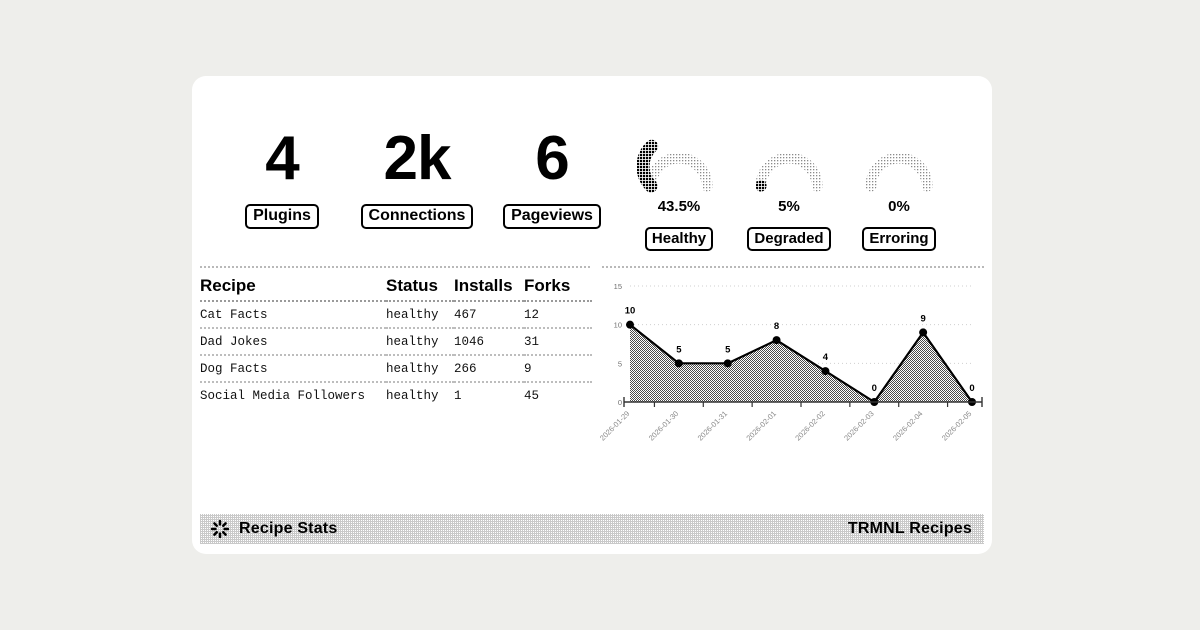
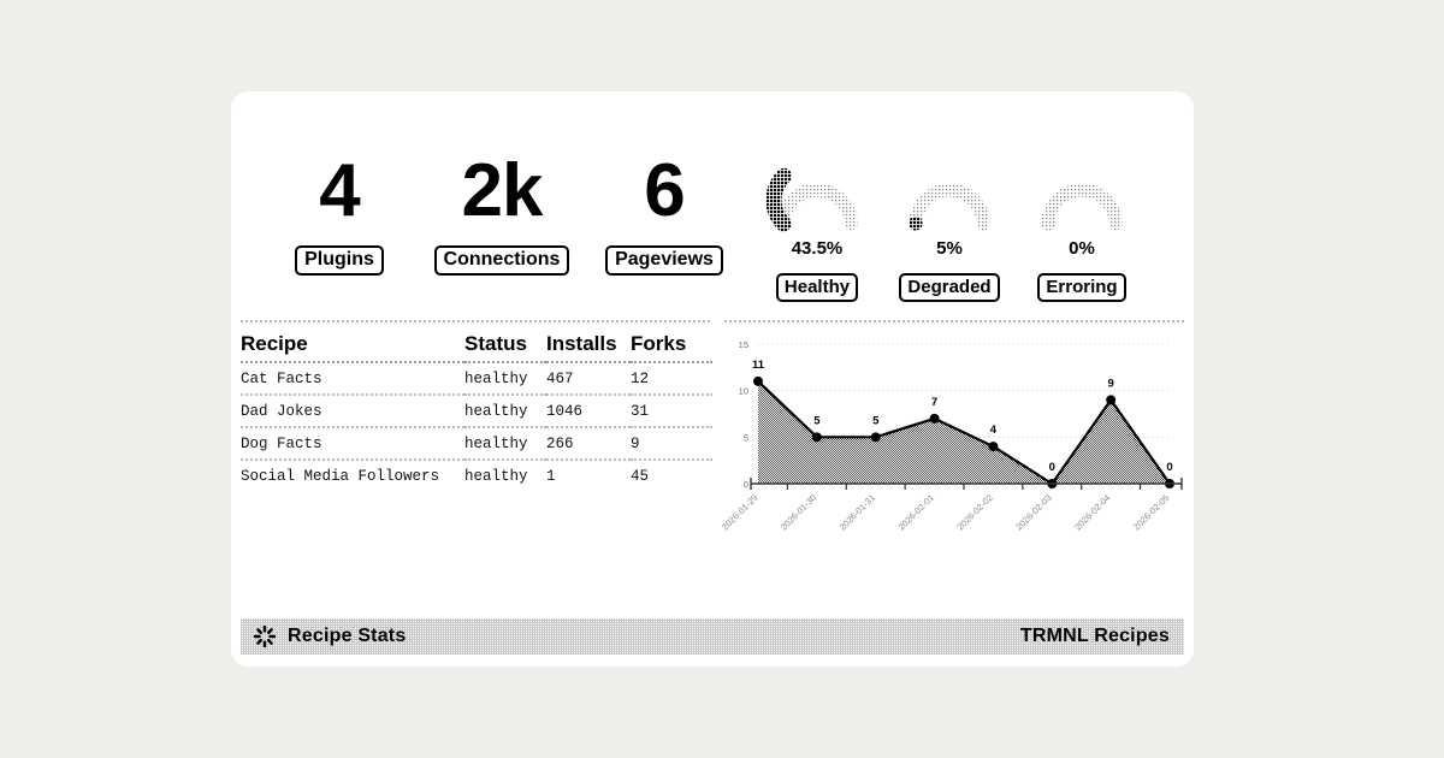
2026-01-29: 10 -> 11
2026-02-01: 8 -> 7
